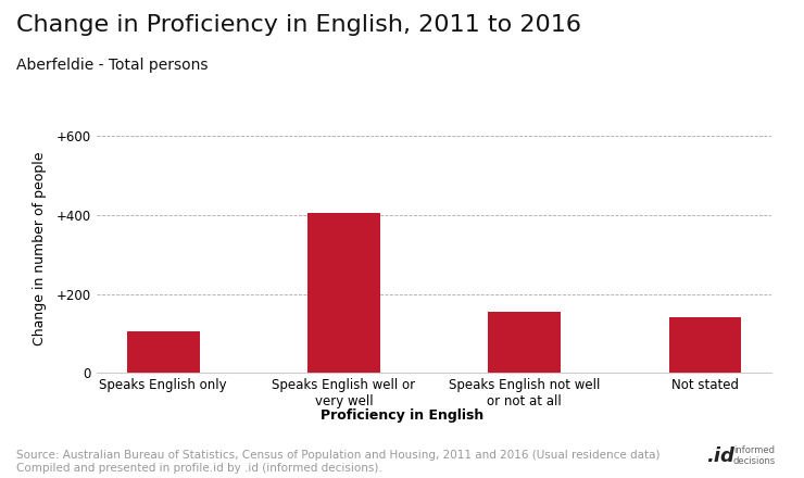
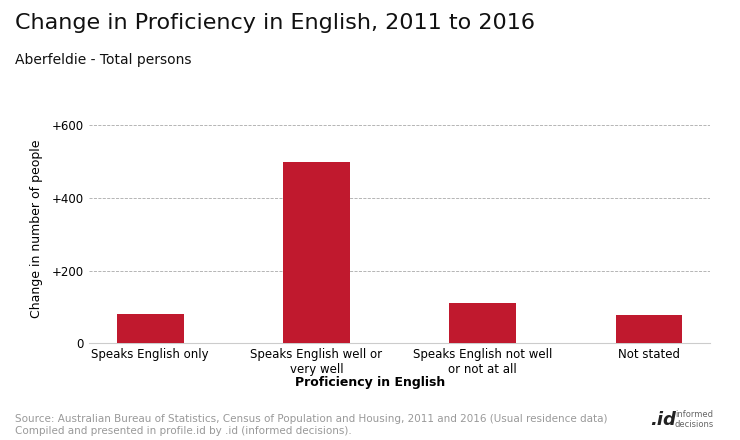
Speaks English only: 105 -> 80
Speaks English well or very well: 405 -> 500
Speaks English not well or not at all: 155 -> 110
Not stated: 140 -> 78
